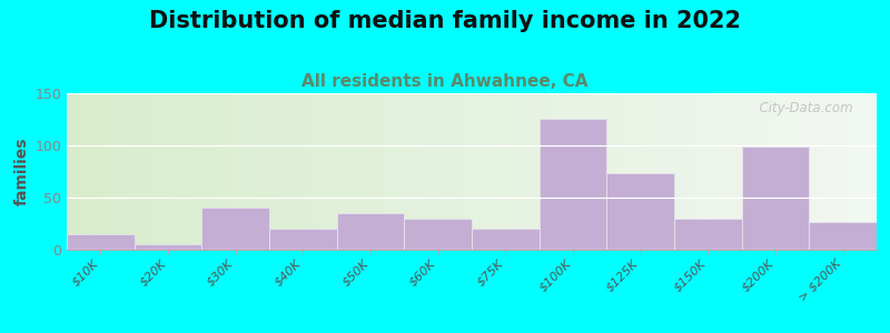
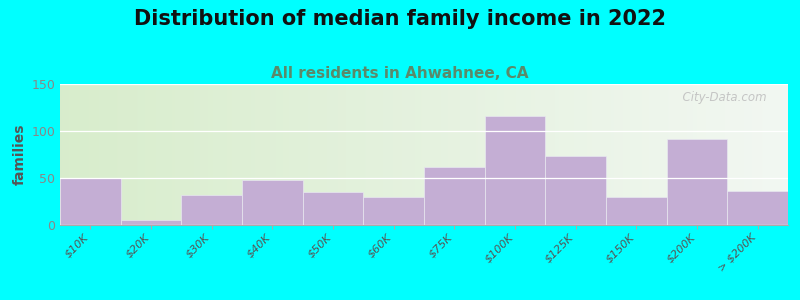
$10K: 15 -> 50
$30K: 40 -> 32
$40K: 20 -> 48
$75K: 20 -> 62
$100K: 125 -> 116
$200K: 99 -> 92
> $200K: 27 -> 36
